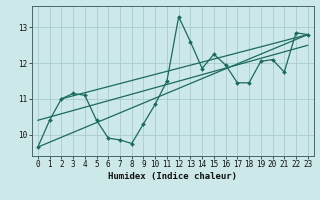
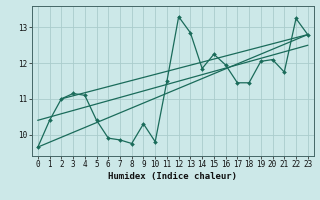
10: 10.85 -> 9.80
13: 12.60 -> 12.85
22: 12.85 -> 13.25
